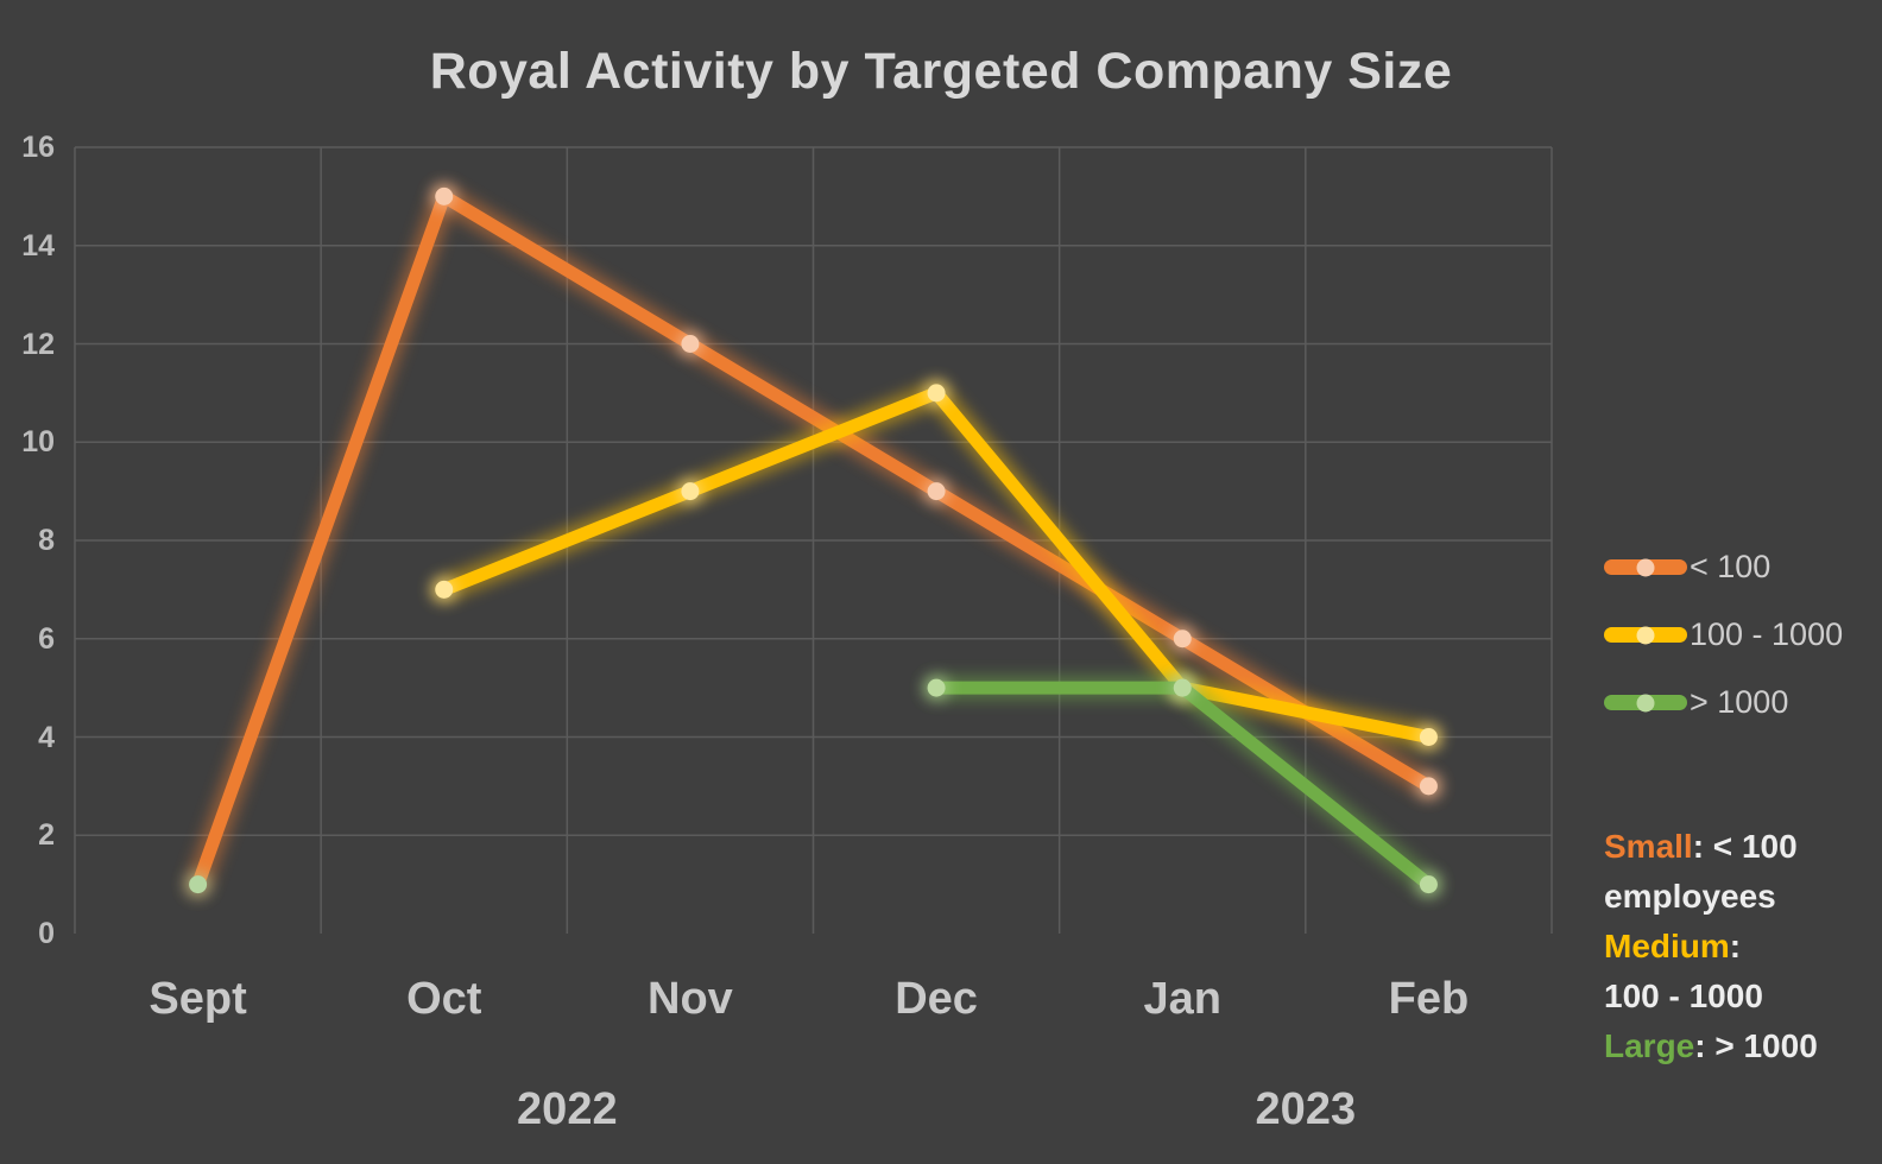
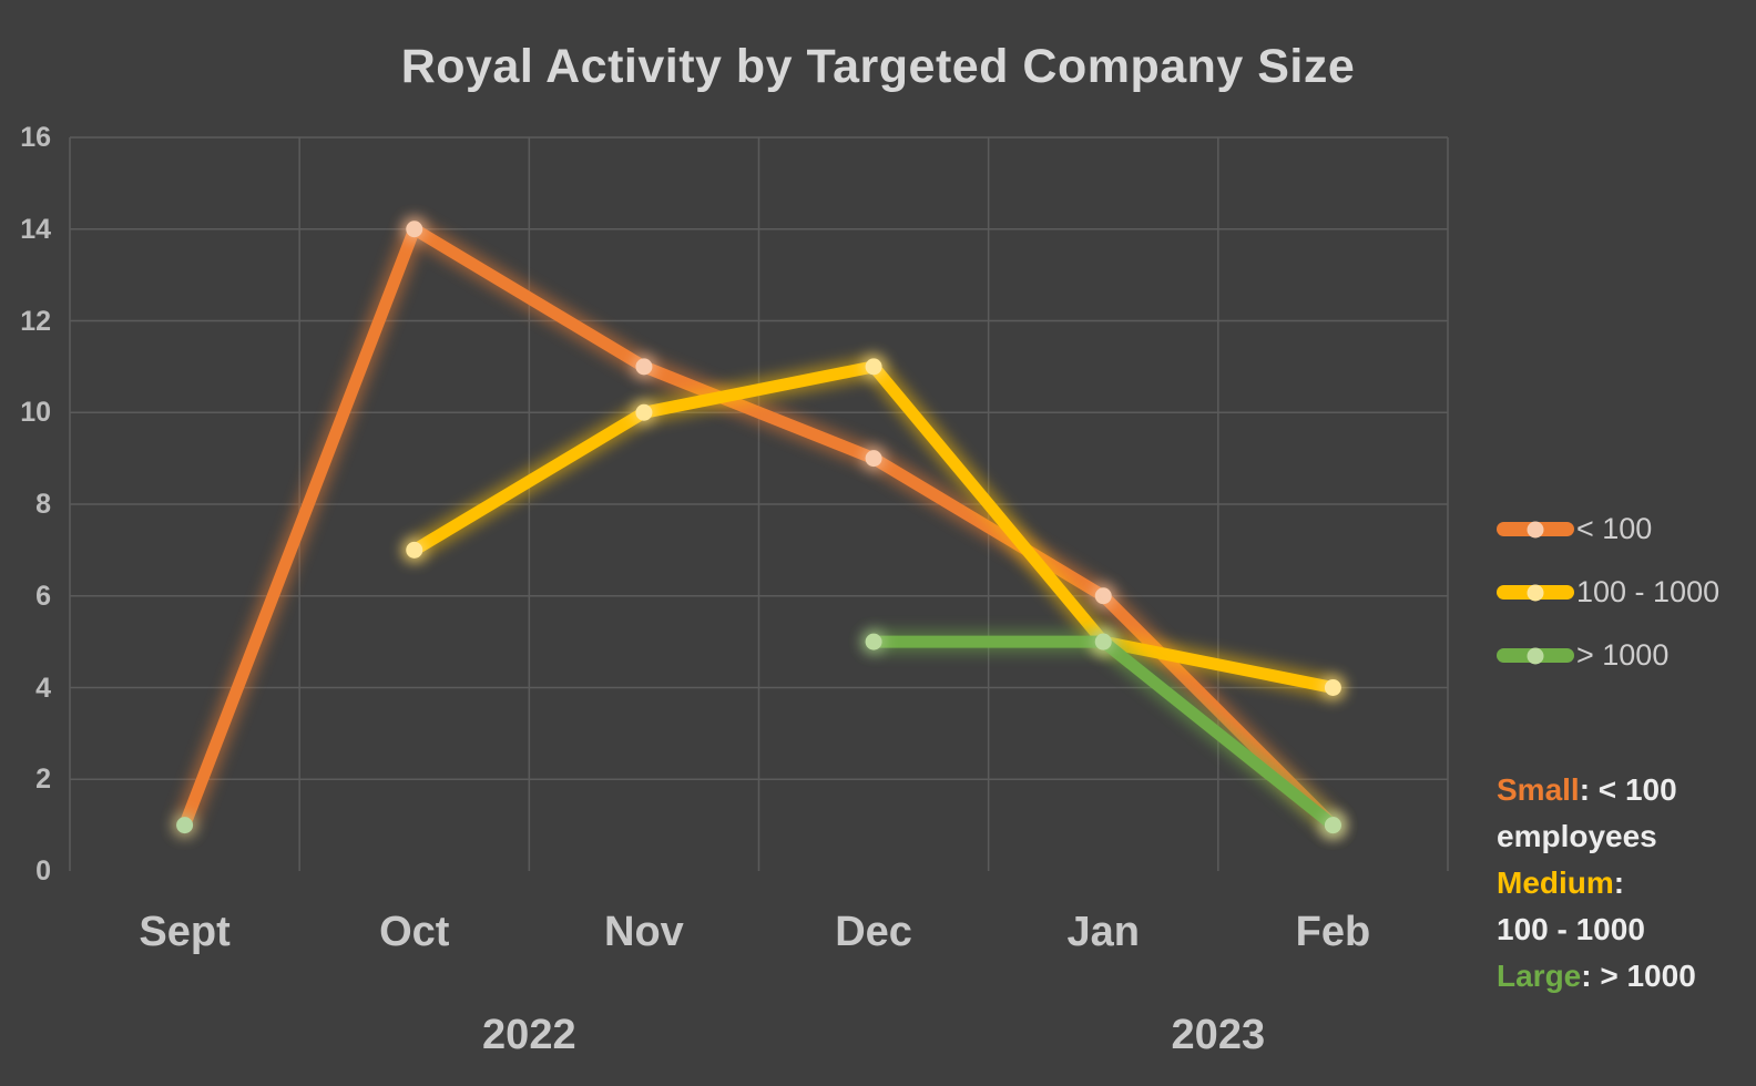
< 100/Oct: 15 -> 14
< 100/Nov: 12 -> 11
100 - 1000/Nov: 9 -> 10
< 100/Feb: 3 -> 1
